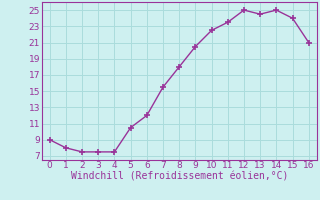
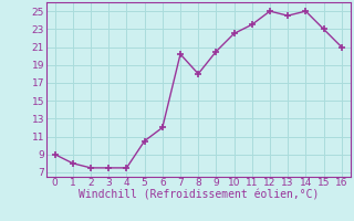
7: 15.5 -> 20.2
15: 24.0 -> 23.0
